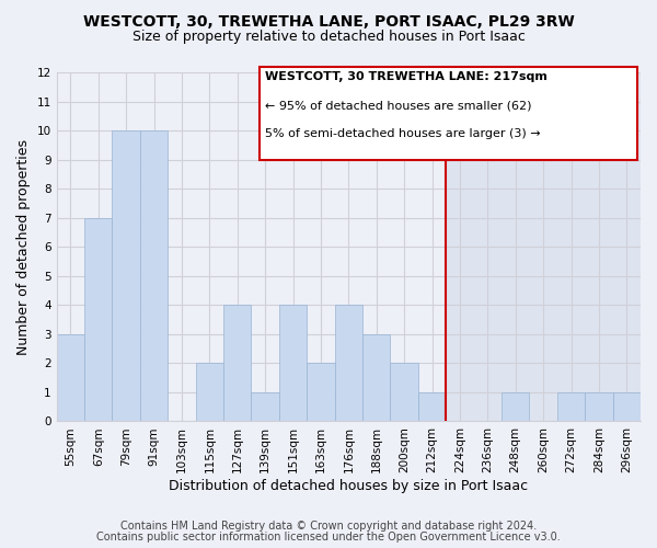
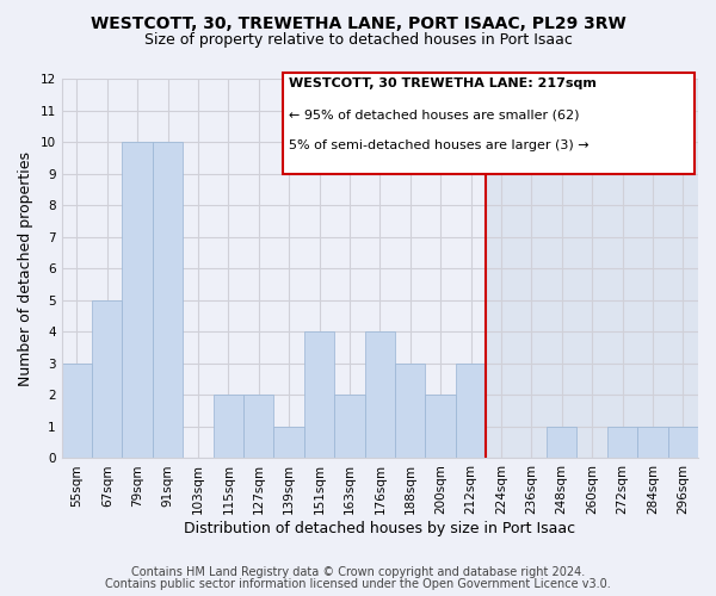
67sqm: 7 -> 5
127sqm: 4 -> 2
212sqm: 1 -> 3
